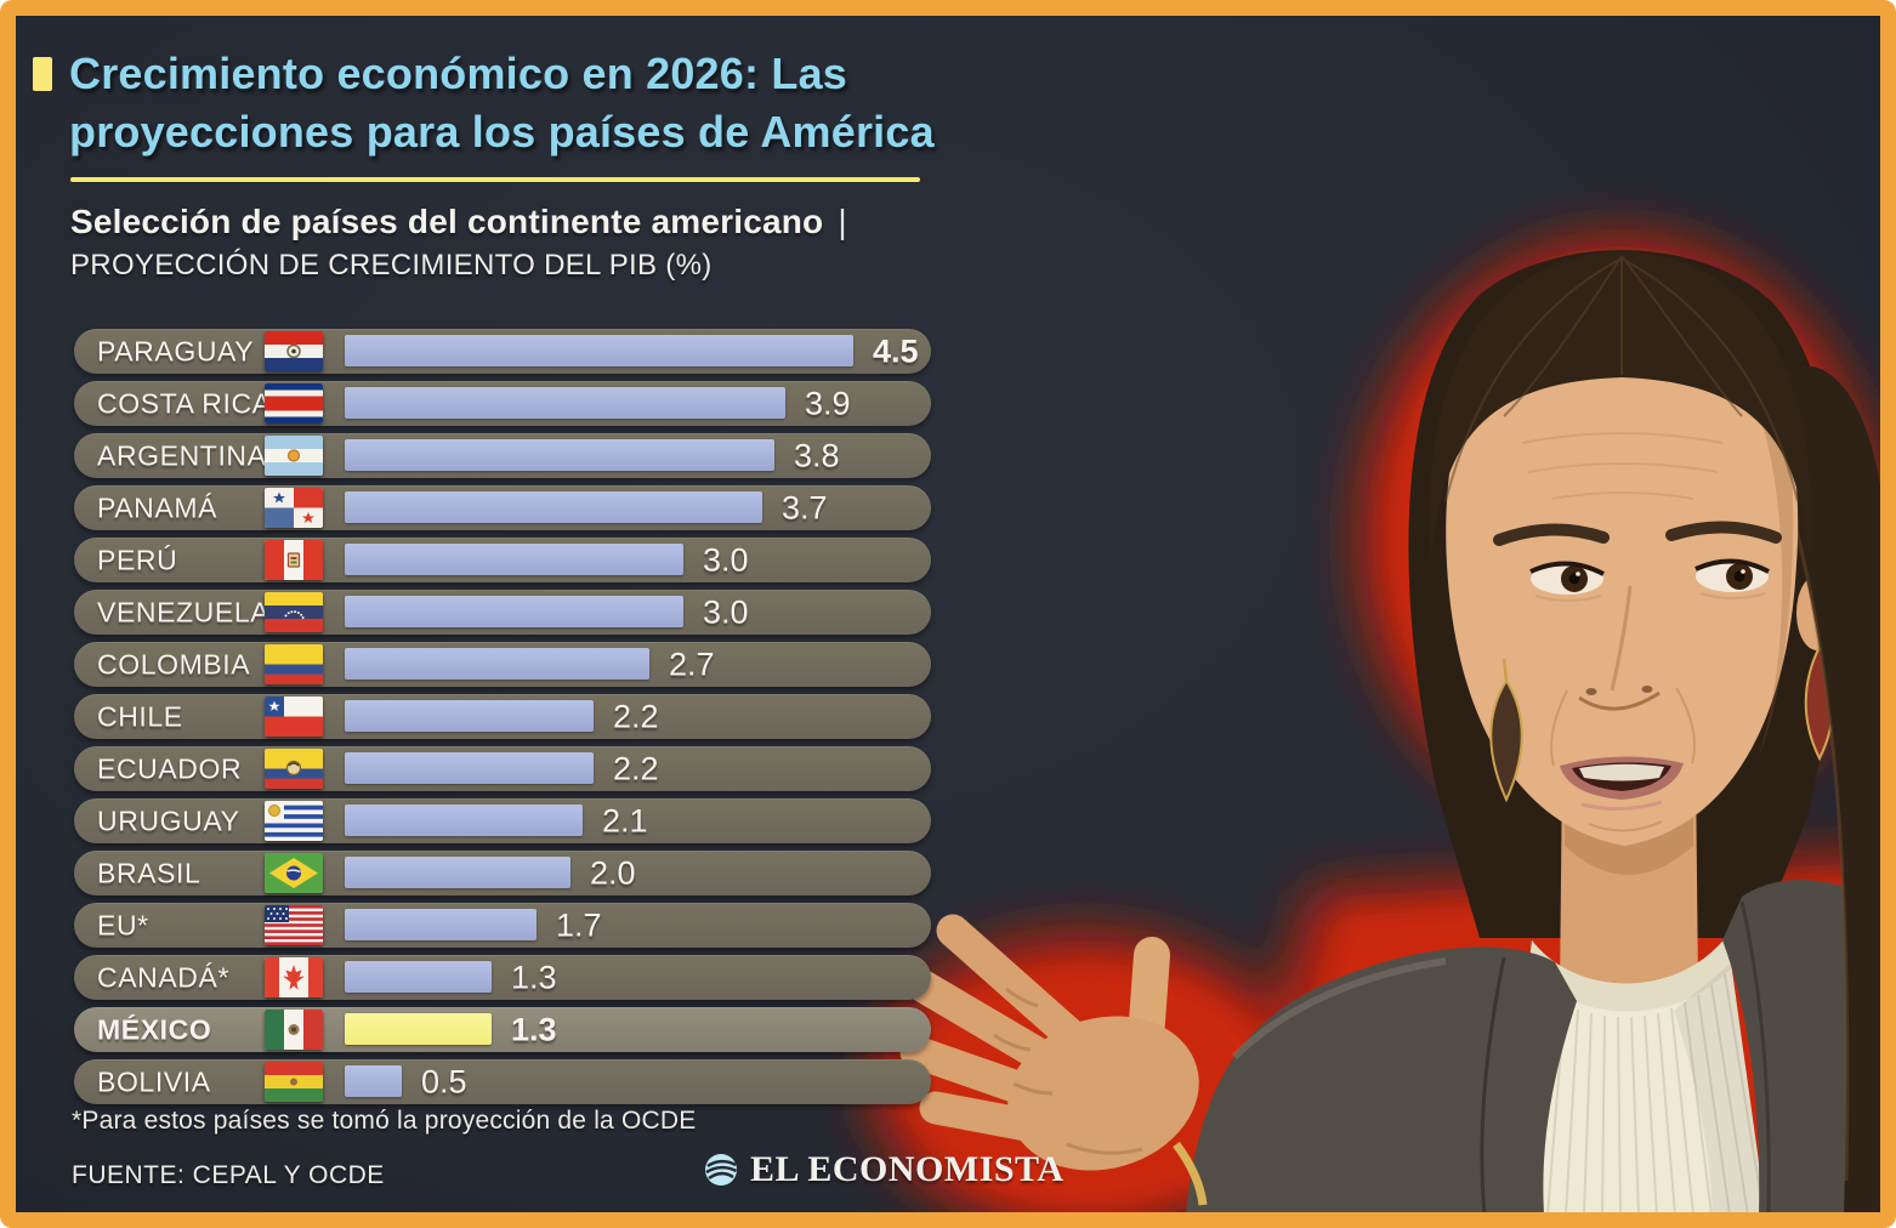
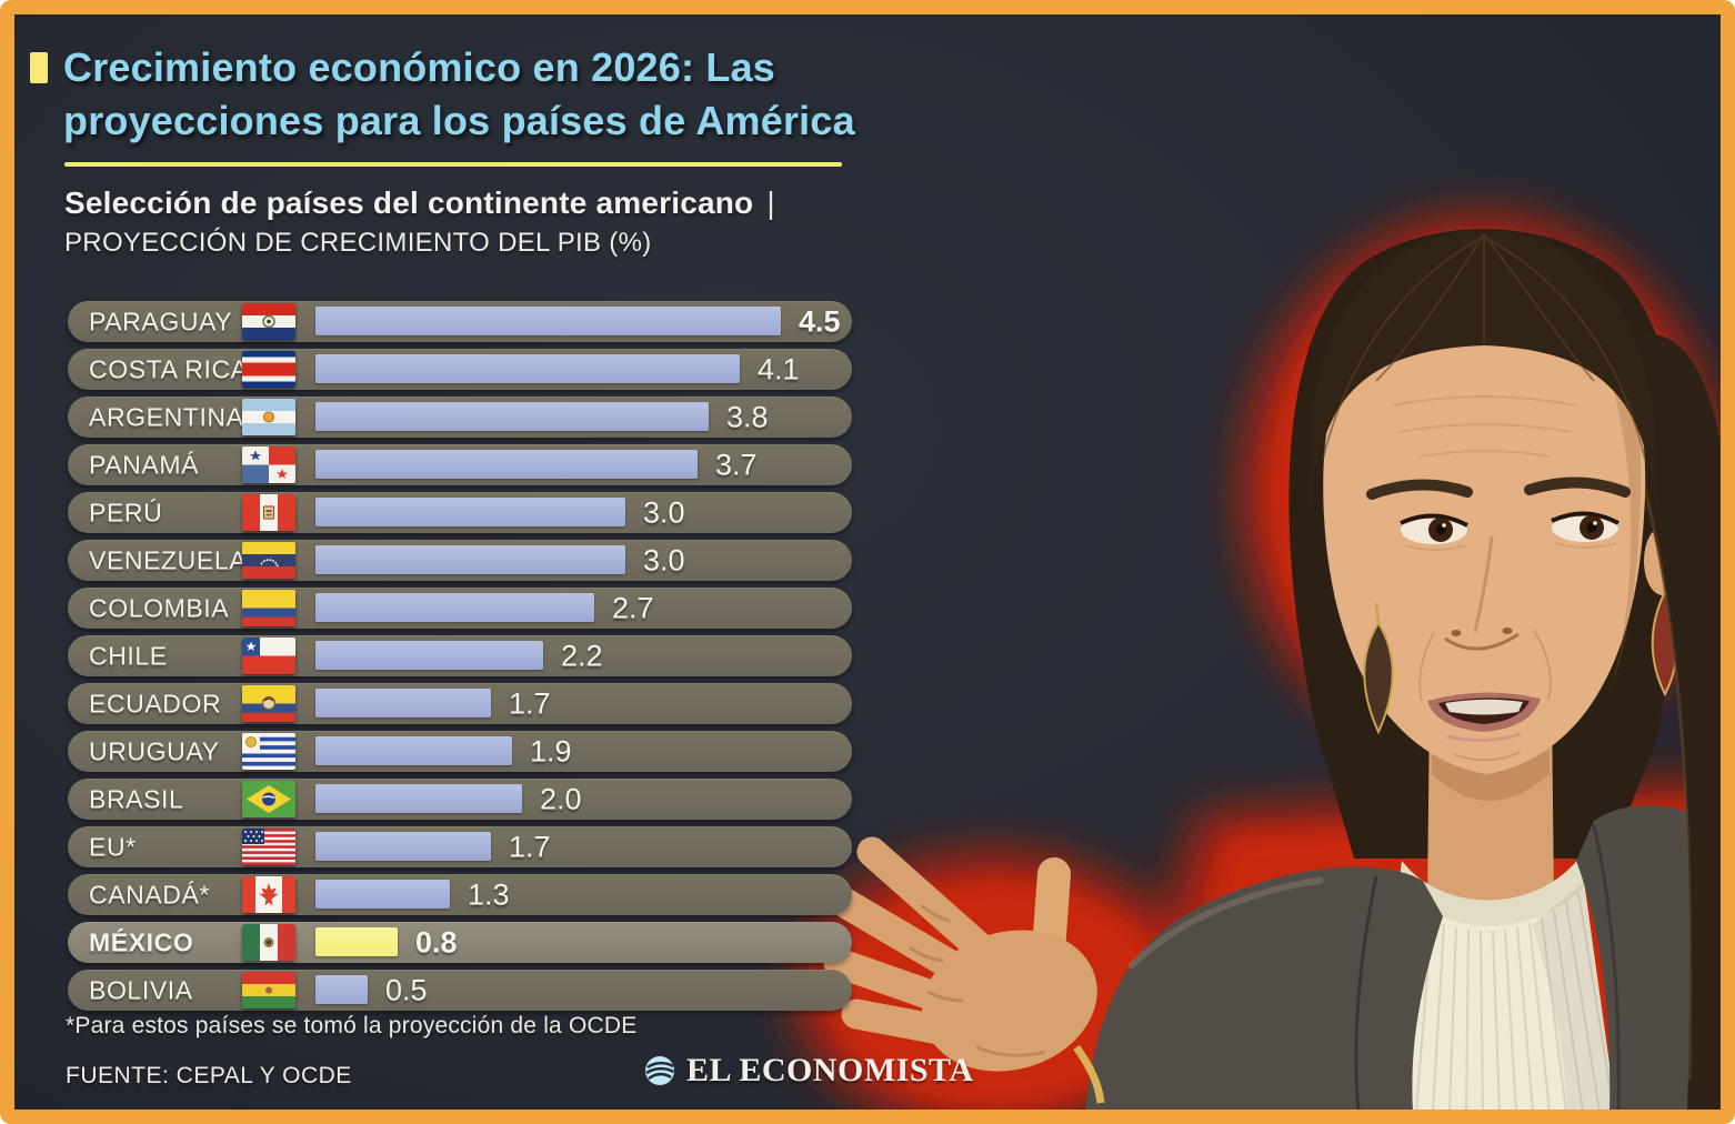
COSTA RICA: 3.9 -> 4.1
ECUADOR: 2.2 -> 1.7
URUGUAY: 2.1 -> 1.9
MÉXICO: 1.3 -> 0.8
